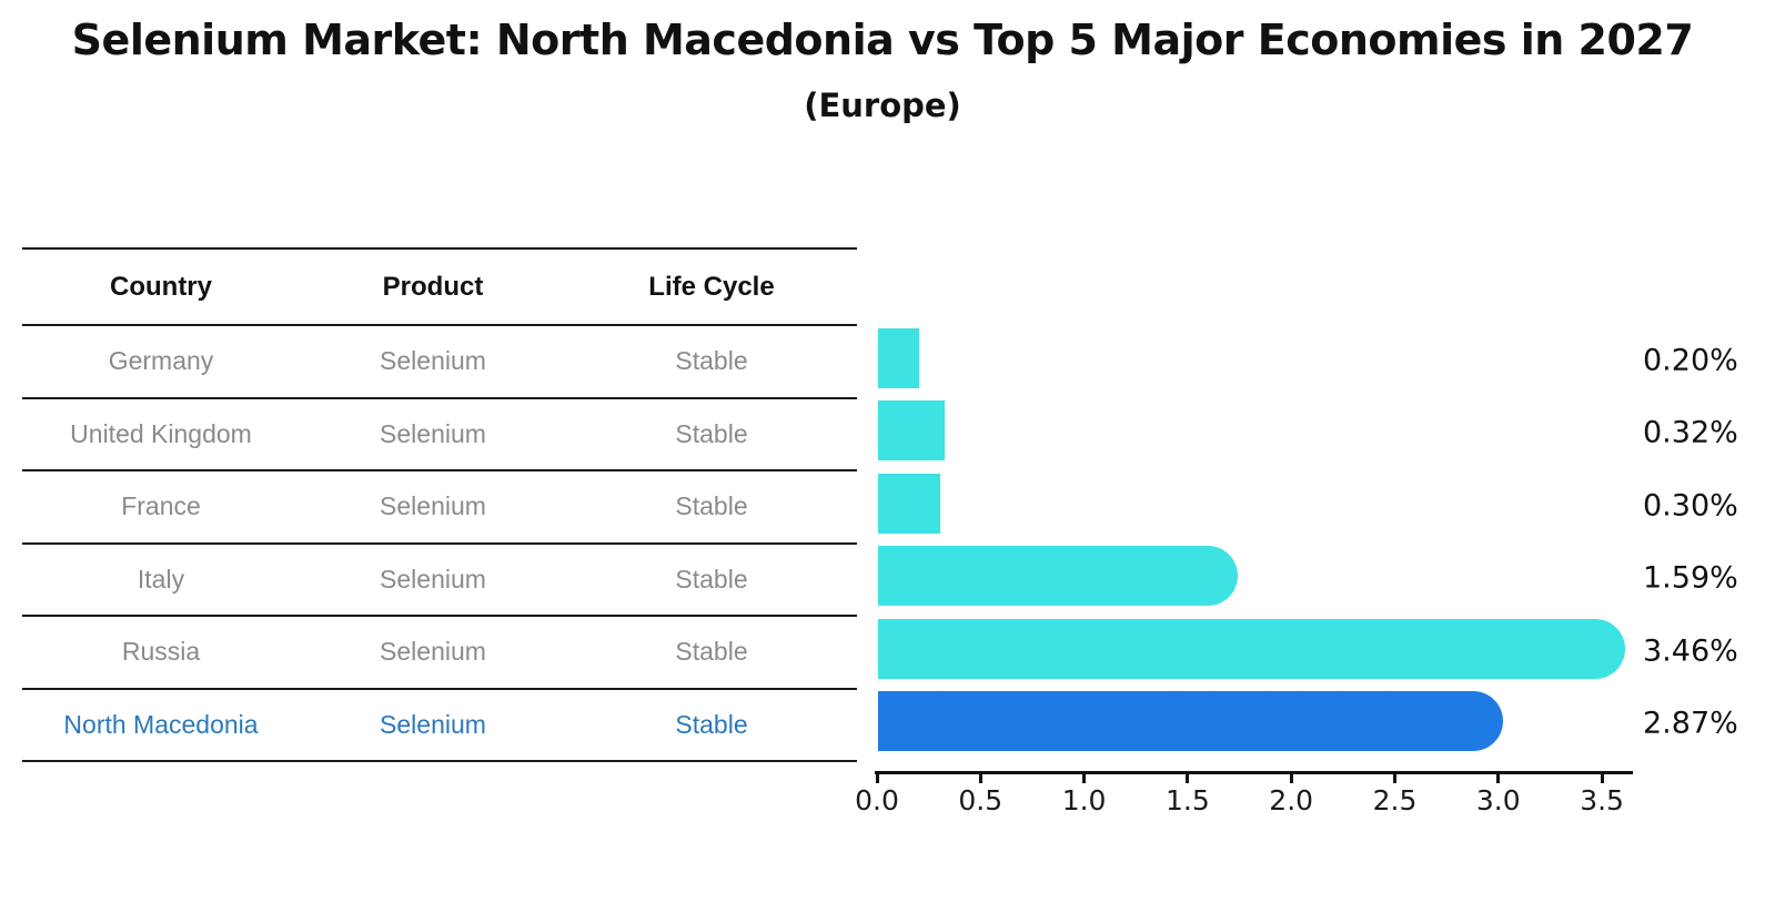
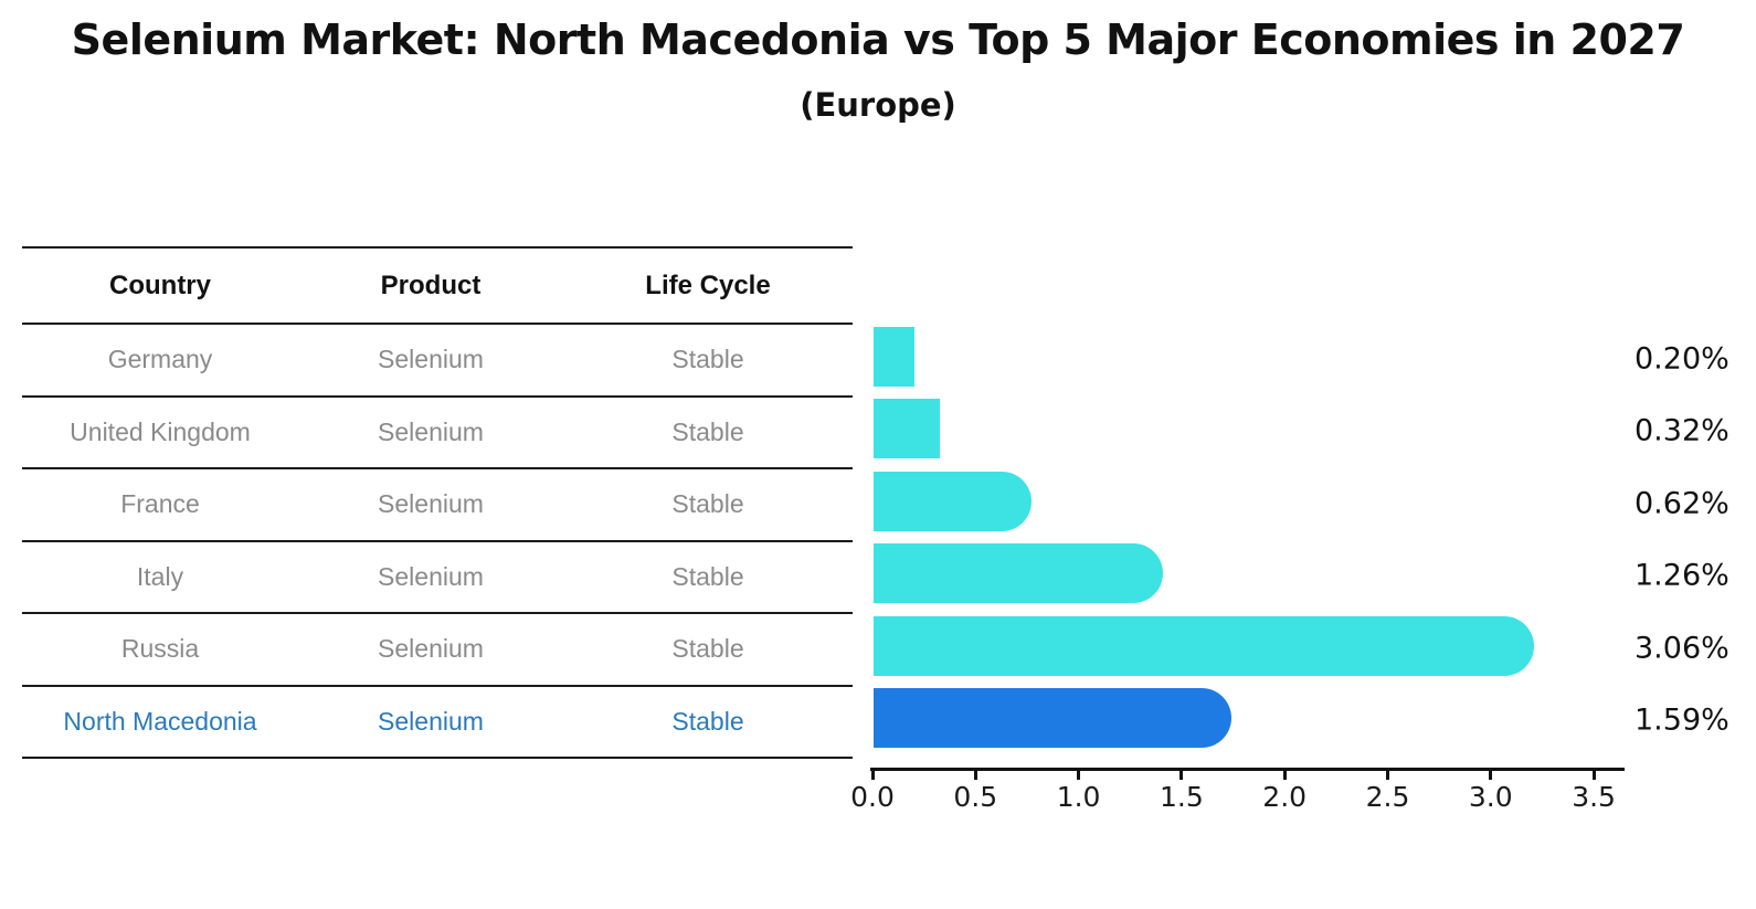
France: 0.30% -> 0.62%
Italy: 1.59% -> 1.26%
Russia: 3.46% -> 3.06%
North Macedonia: 2.87% -> 1.59%
